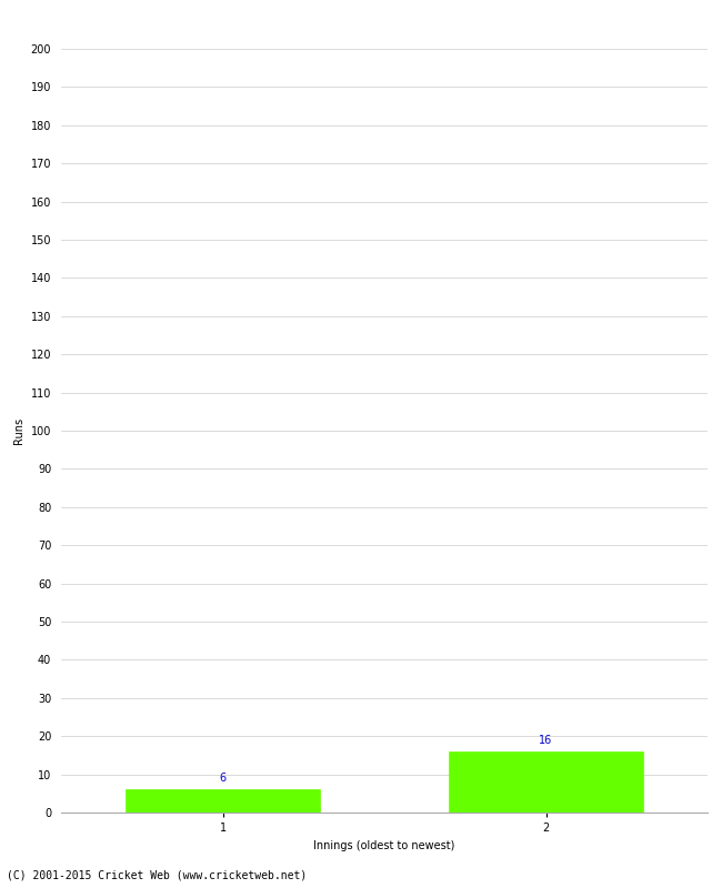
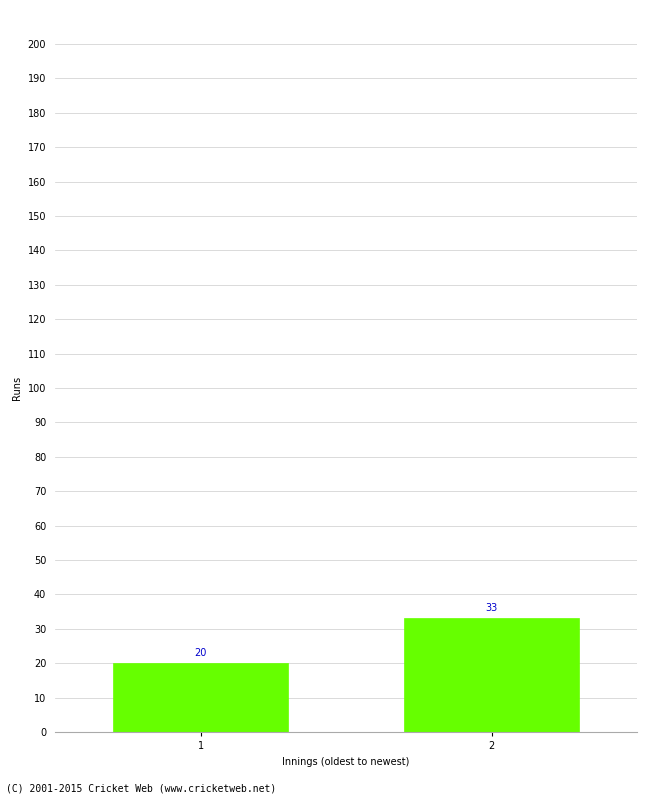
1: 6 -> 20
2: 16 -> 33
